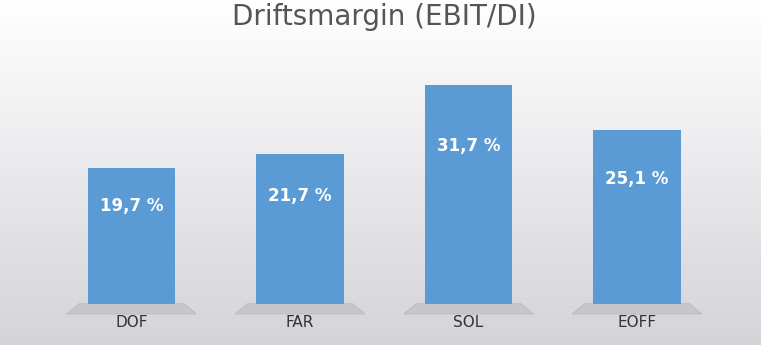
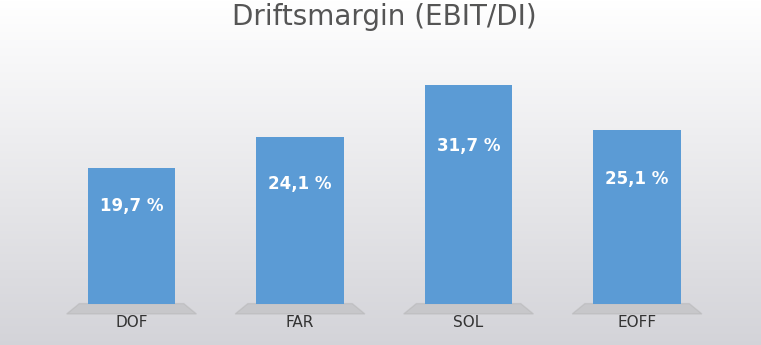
FAR: 21,7 -> 24,1
